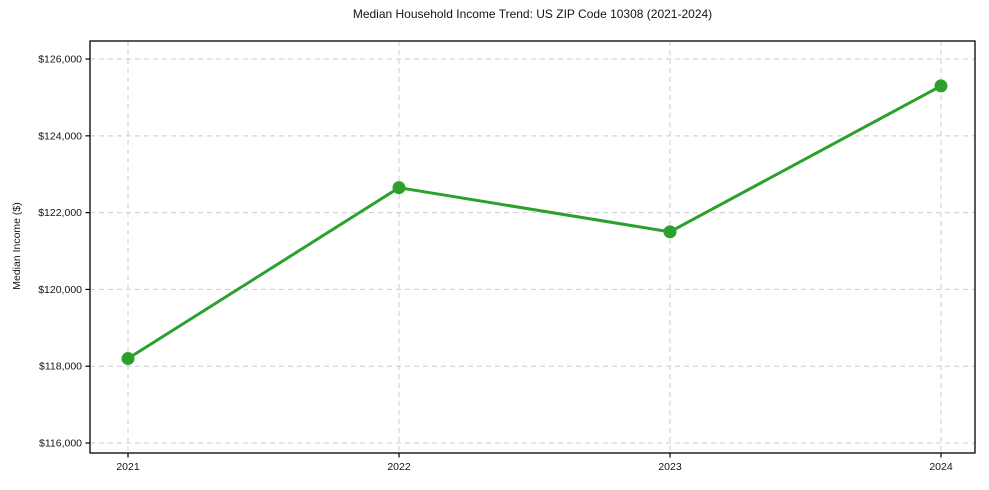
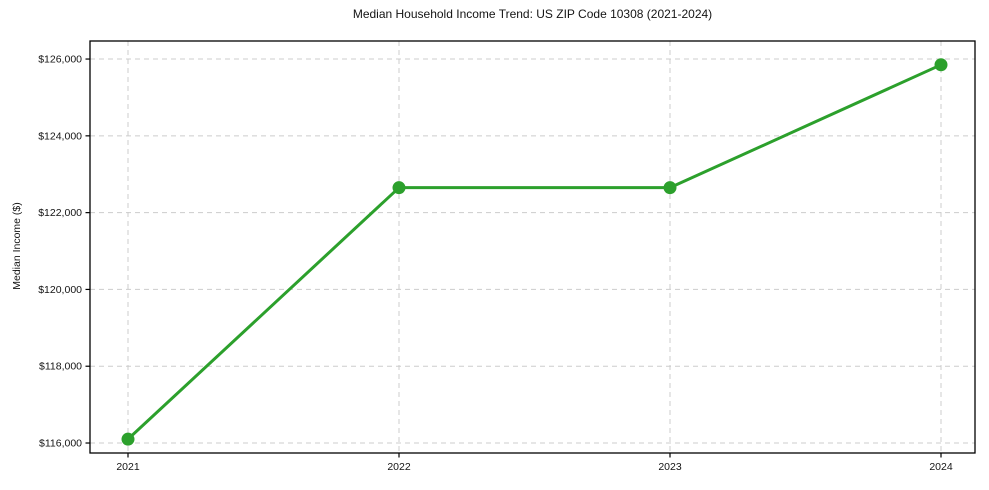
2021: $118200 -> $116100
2023: $121500 -> $122600
2024: $125300 -> $125800
